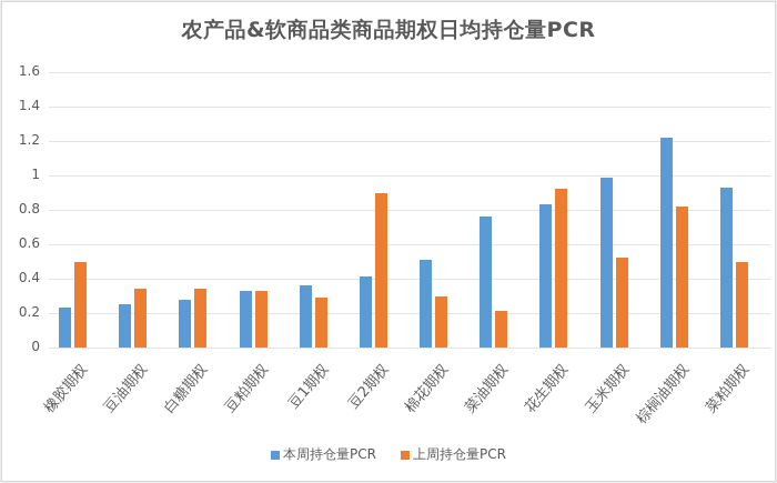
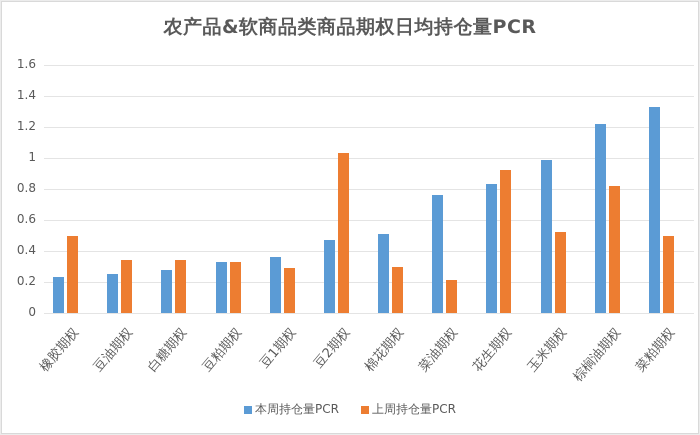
本周持仓量PCR/豆2期权: 0.41 -> 0.47
上周持仓量PCR/豆2期权: 0.90 -> 1.03
本周持仓量PCR/菜粕期权: 0.93 -> 1.33
